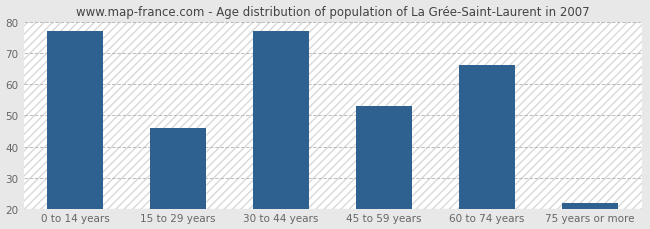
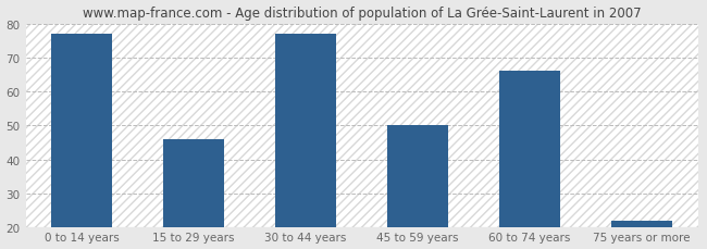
45 to 59 years: 53 -> 50
